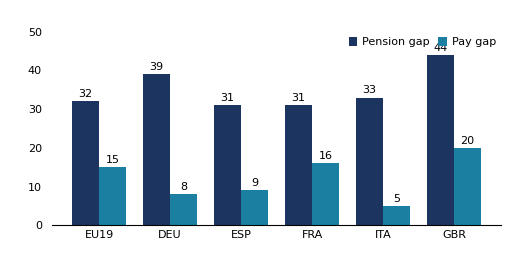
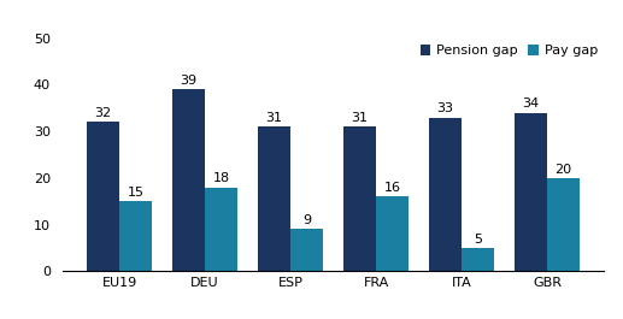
Pay gap/DEU: 8 -> 18
Pension gap/GBR: 44 -> 34
